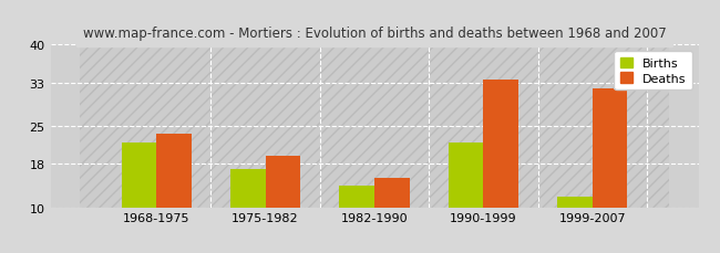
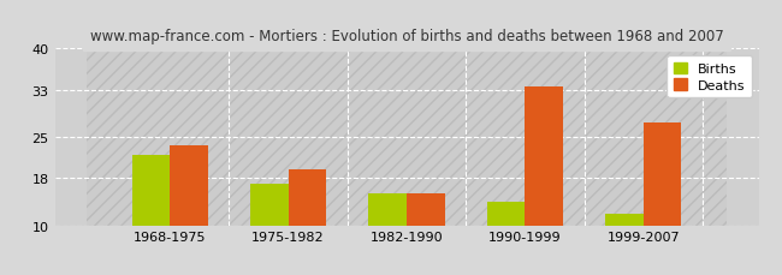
Births/1982-1990: 14.0 -> 15.5
Births/1990-1999: 22.0 -> 14.0
Deaths/1999-2007: 32.0 -> 27.5
